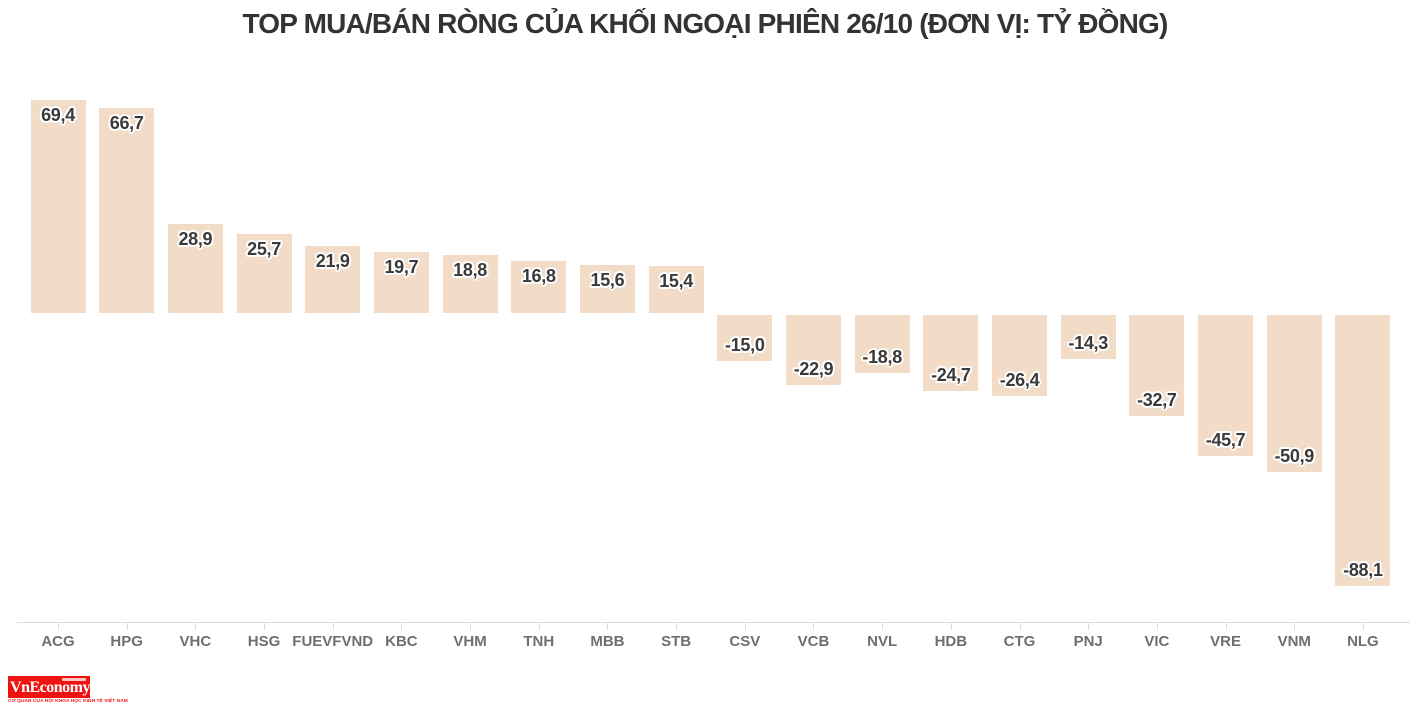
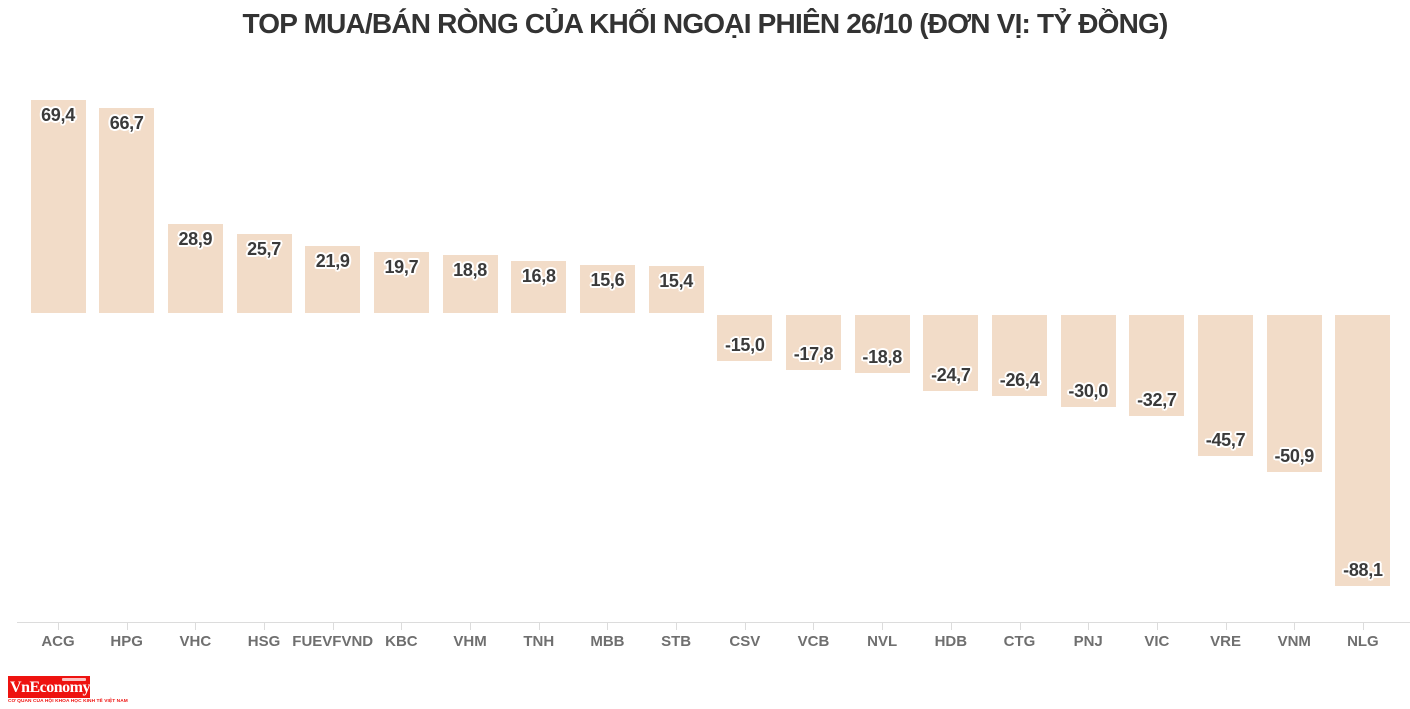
VCB: -22,9 -> -17,8
PNJ: -14,3 -> -30,0
